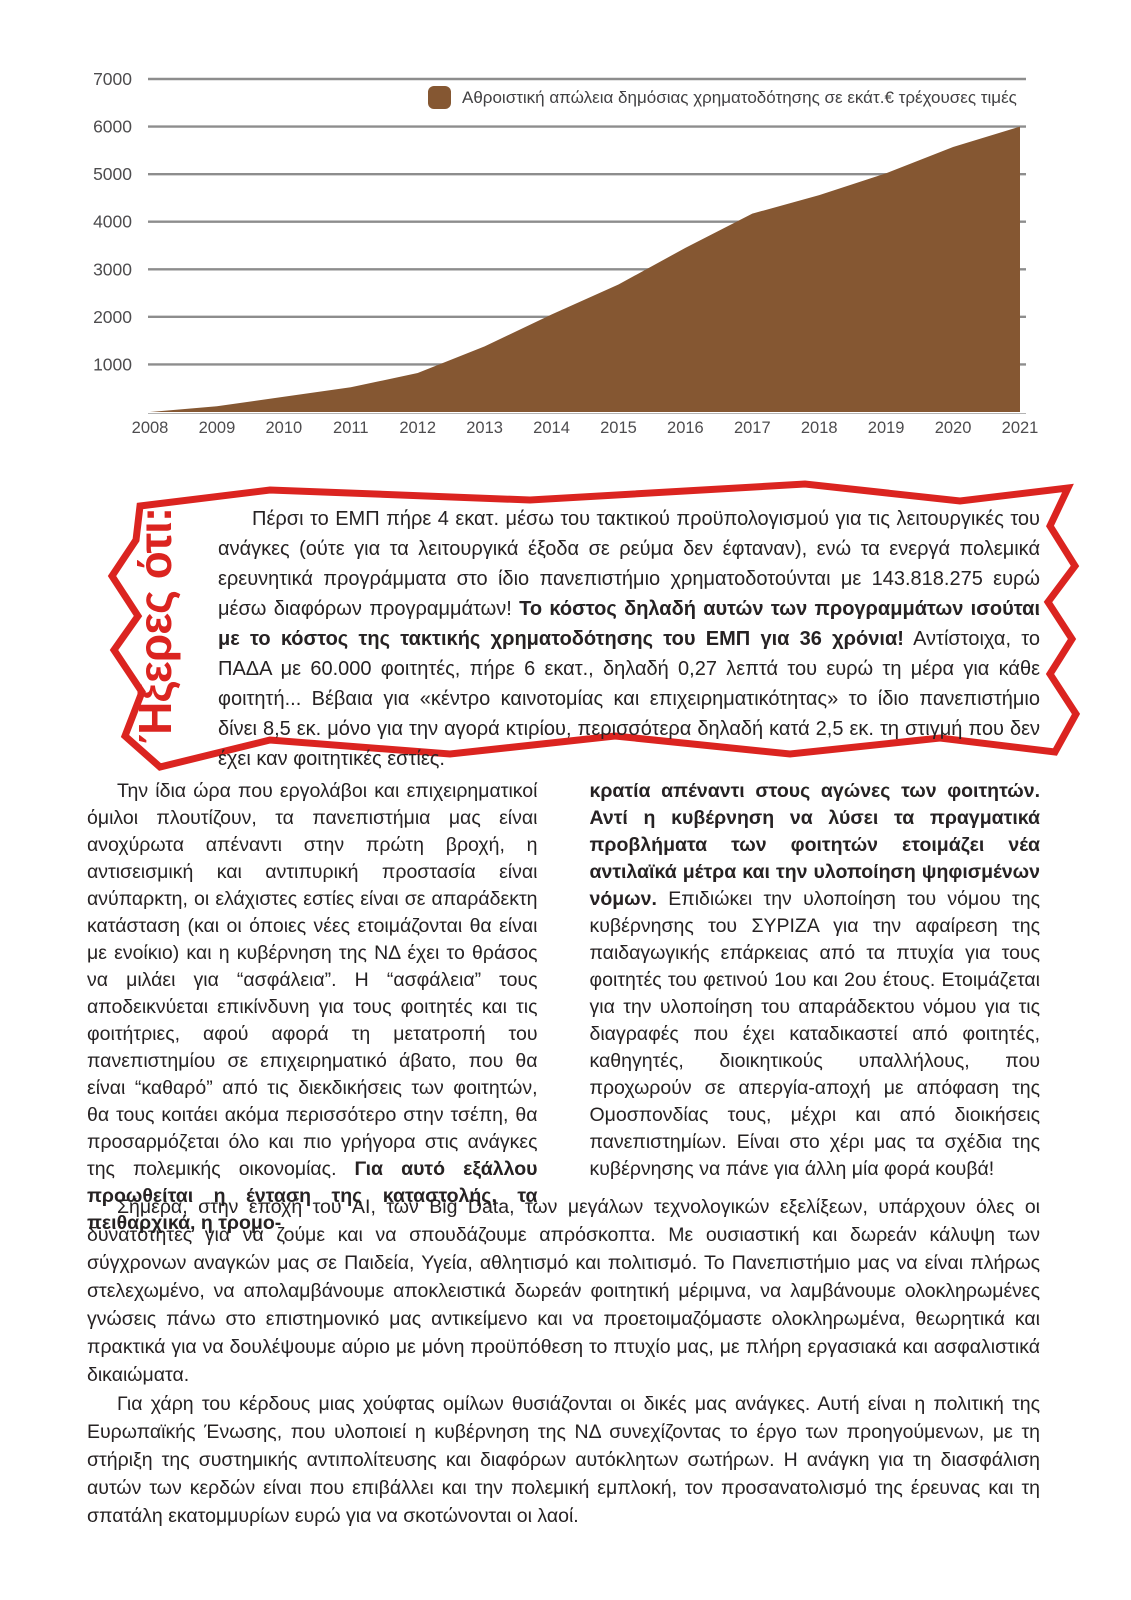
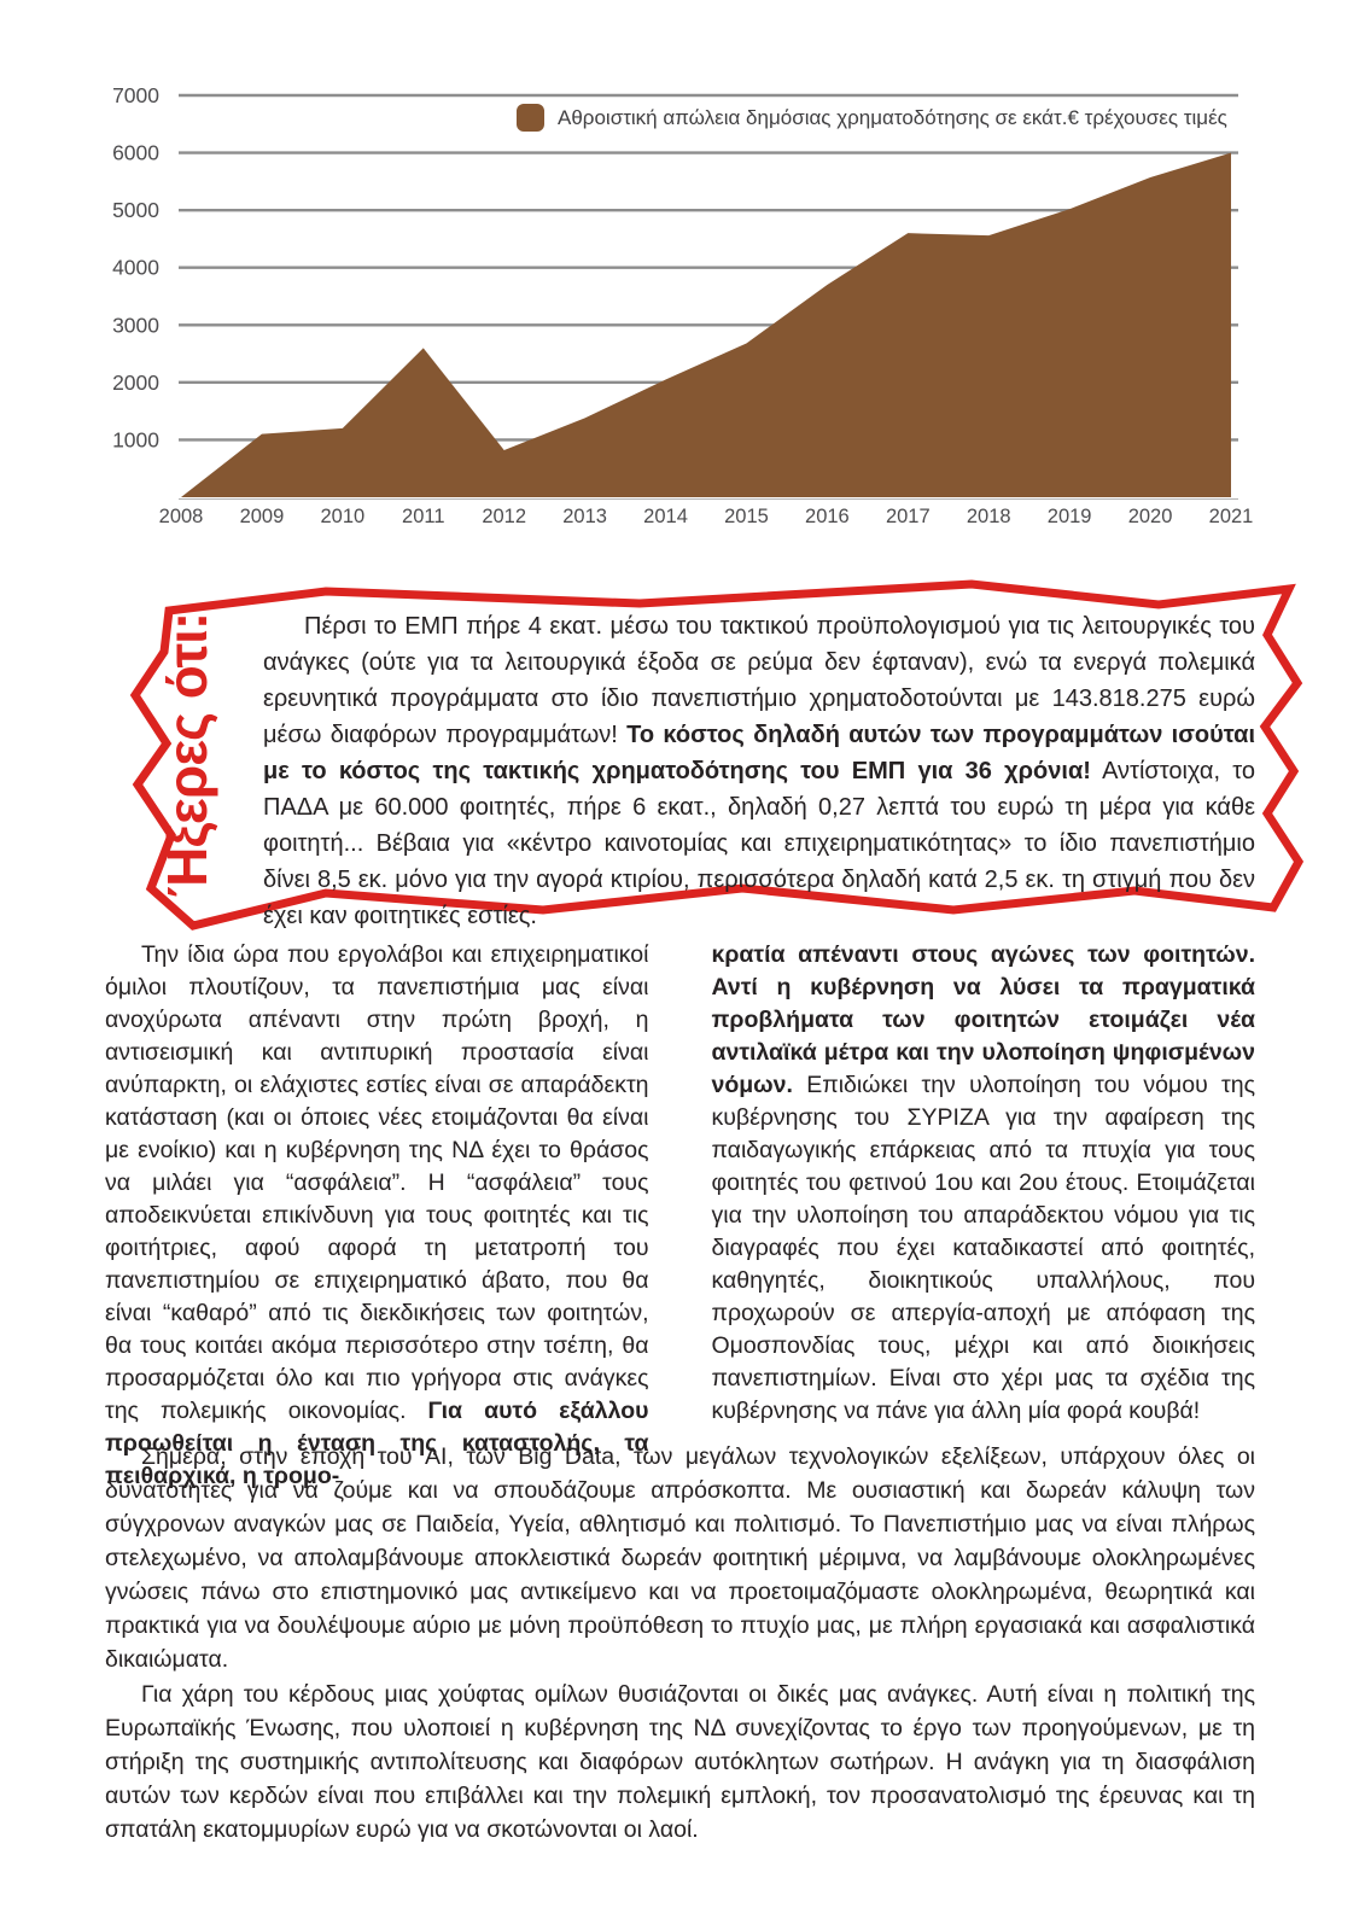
2009: 100 -> 1100
2010: 300 -> 1200
2011: 500 -> 2600
2016: 3400 -> 3700
2017: 4200 -> 4600
